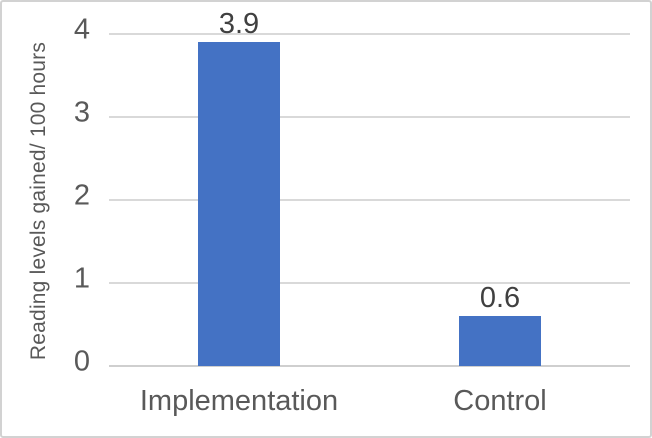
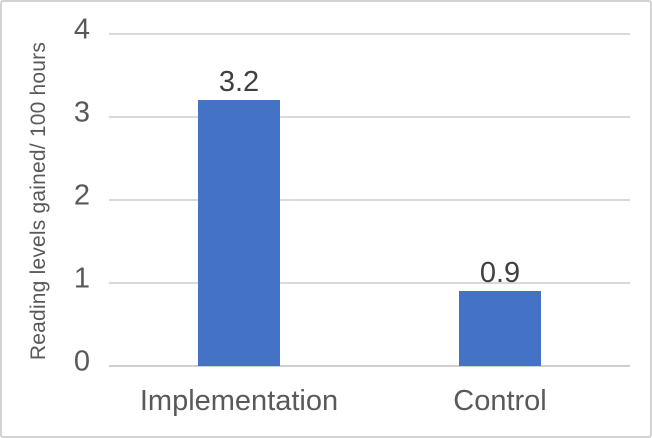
Implementation: 3.9 -> 3.2
Control: 0.6 -> 0.9
